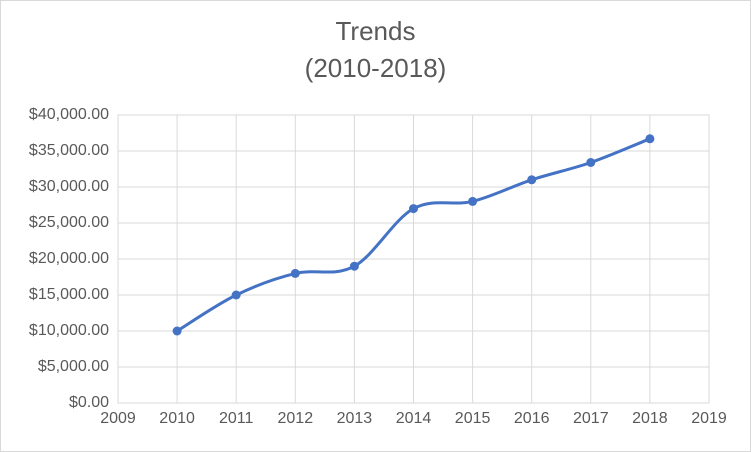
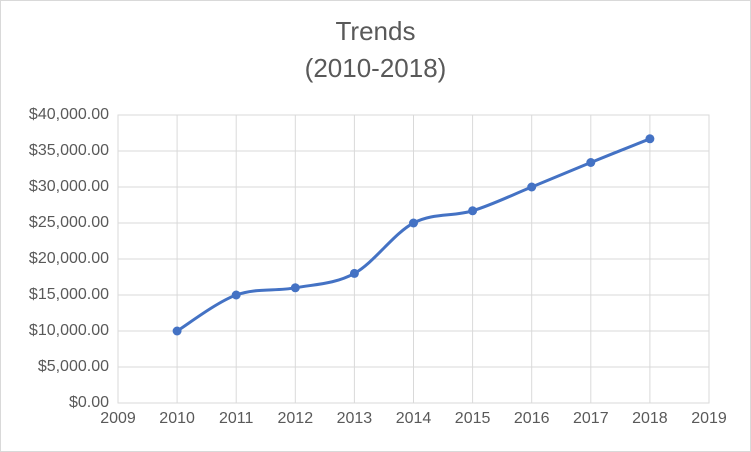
2012: $18000 -> $16000
2013: $19000 -> $18000
2014: $27000 -> $25000
2015: $28000 -> $27000
2016: $31000 -> $30000
